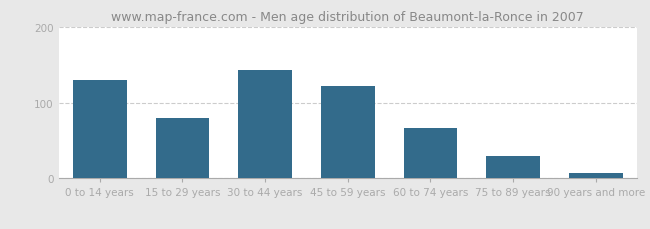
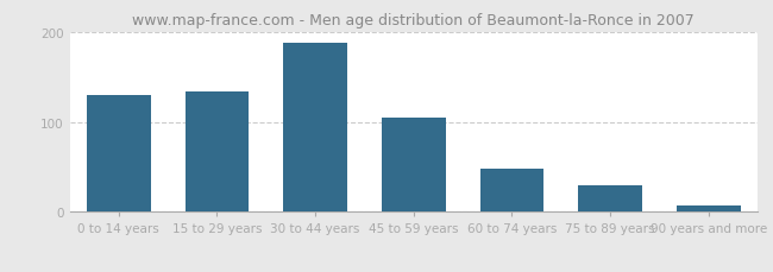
15 to 29 years: 80 -> 134
30 to 44 years: 143 -> 188
45 to 59 years: 122 -> 104
60 to 74 years: 67 -> 48
